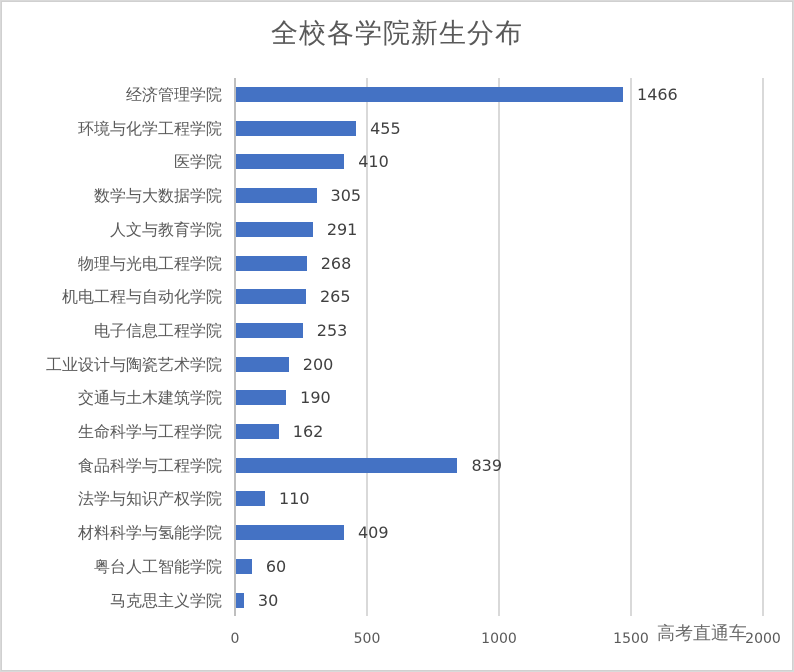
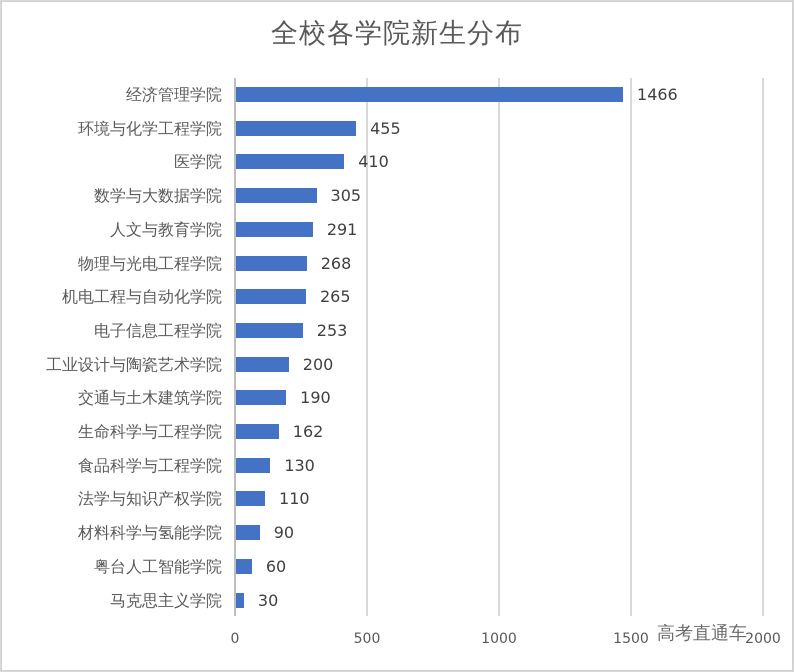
食品科学与工程学院: 839 -> 130
材料科学与氢能学院: 409 -> 90
